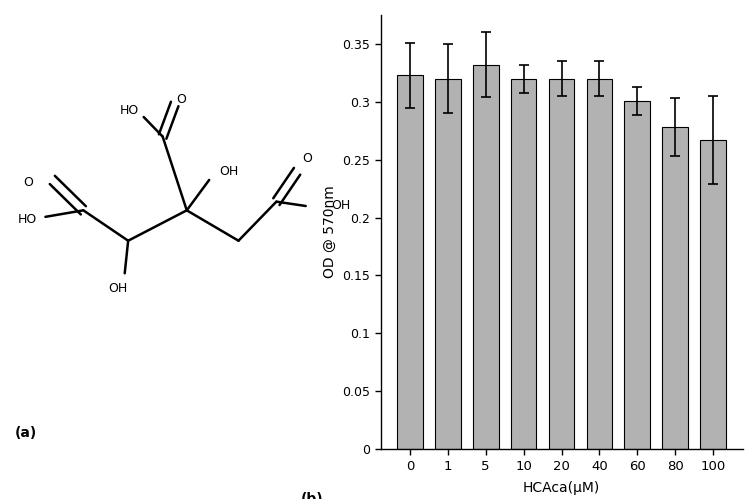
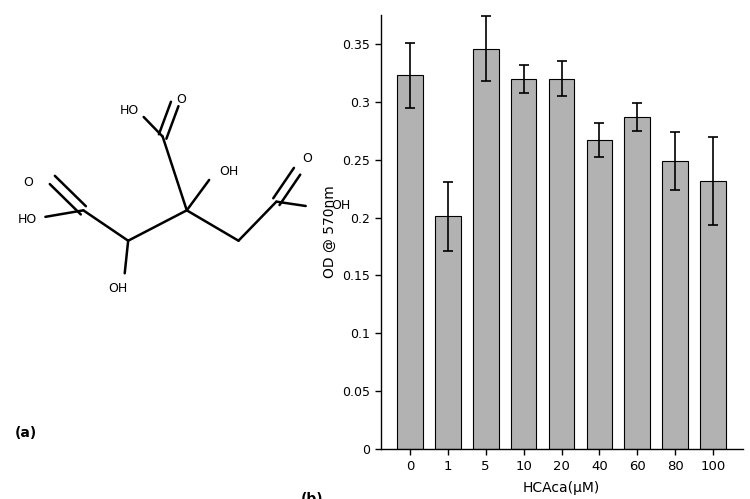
1: 0.320 -> 0.201
5: 0.332 -> 0.346
40: 0.320 -> 0.267
60: 0.301 -> 0.287
80: 0.278 -> 0.249
100: 0.267 -> 0.232
